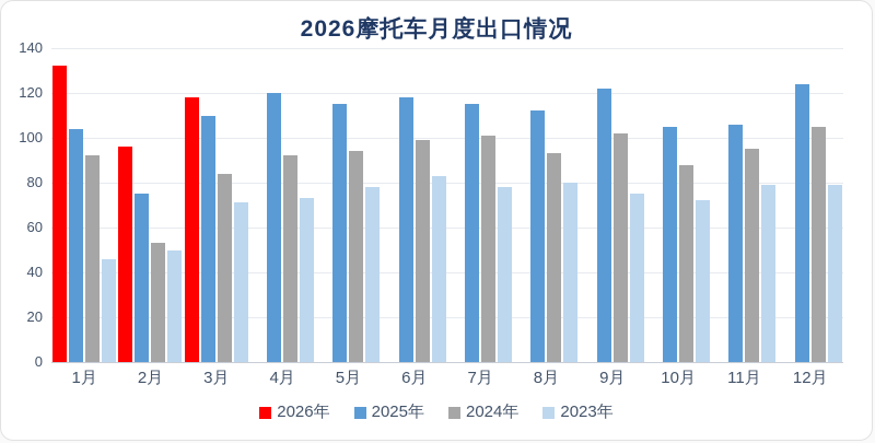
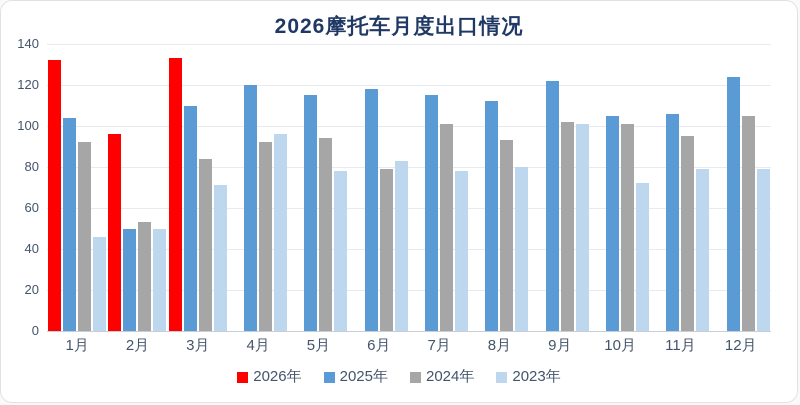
2025年/2月: 75 -> 50
2026年/3月: 118 -> 133
2023年/4月: 73 -> 96
2024年/6月: 99 -> 79
2023年/9月: 75 -> 101
2024年/10月: 88 -> 101
